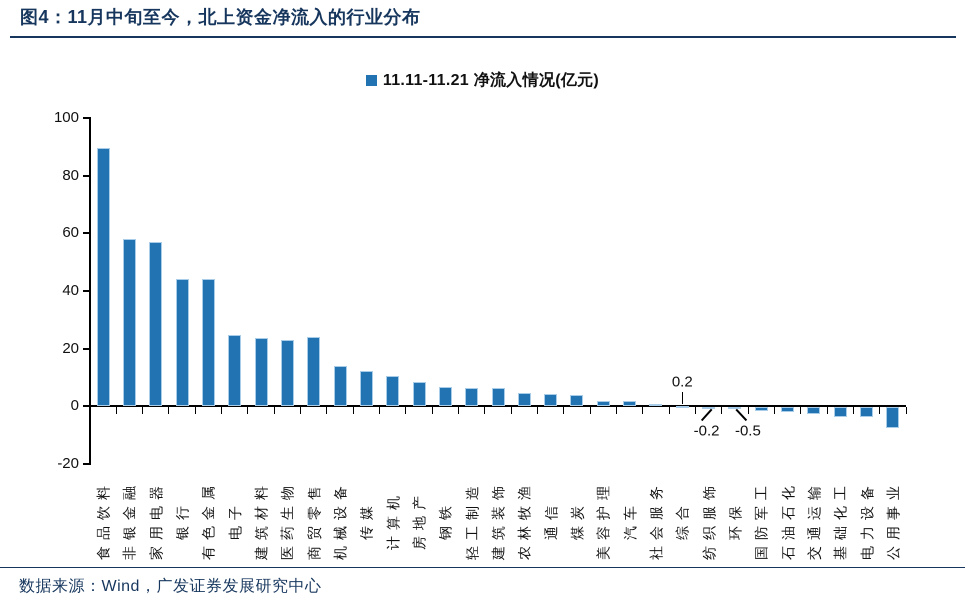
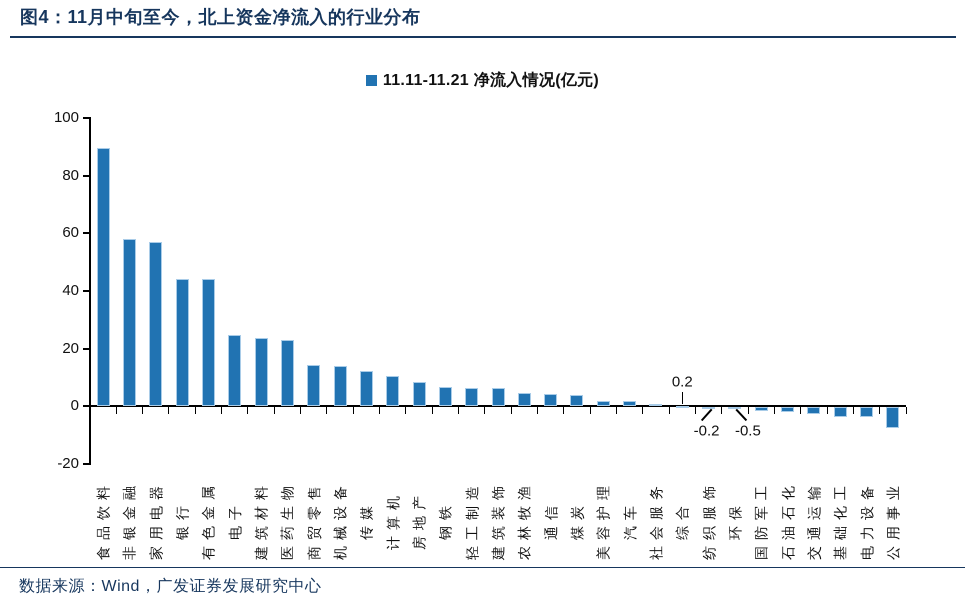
商贸零售: 24 -> 14
